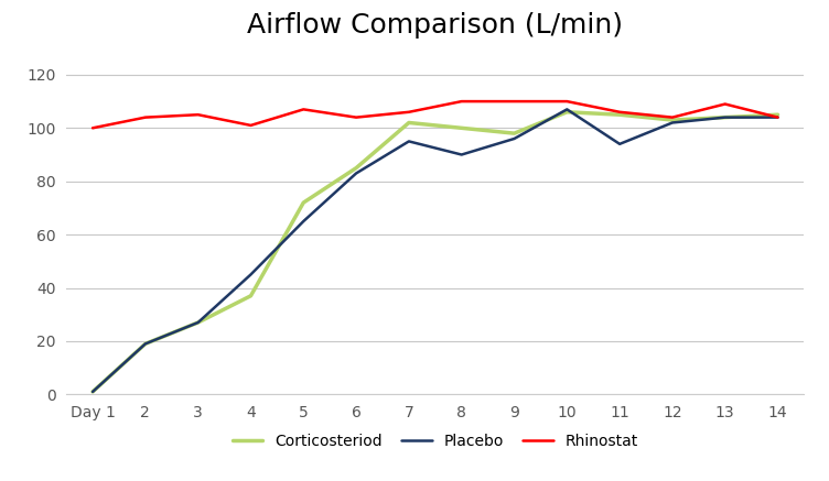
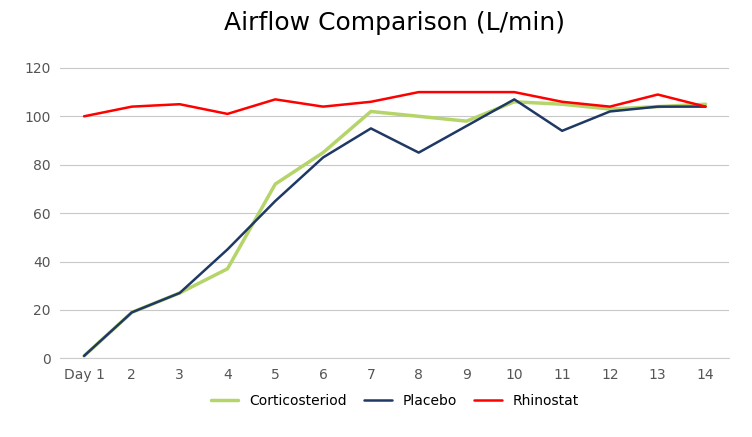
Placebo/8: 90 -> 85
